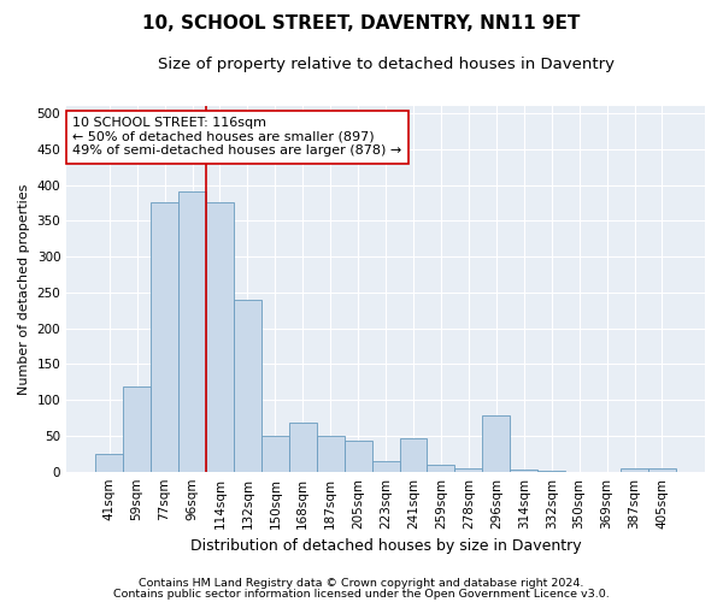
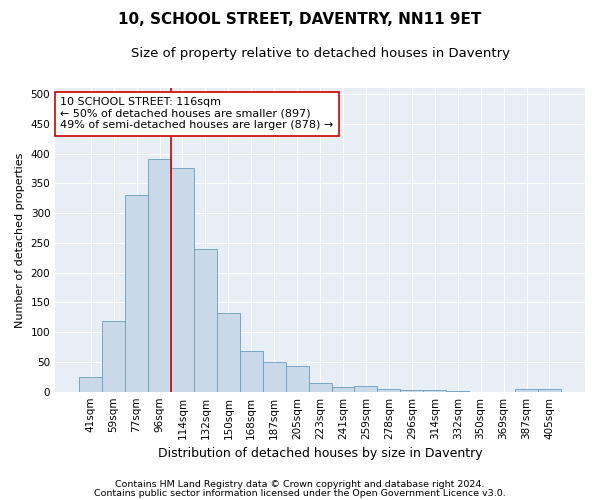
77sqm: 376 -> 330
150sqm: 50 -> 132
241sqm: 46 -> 8
296sqm: 78 -> 3
